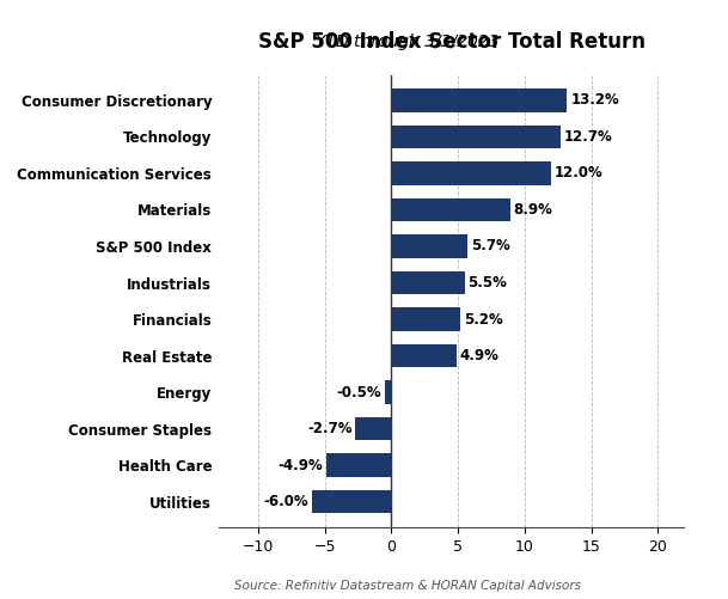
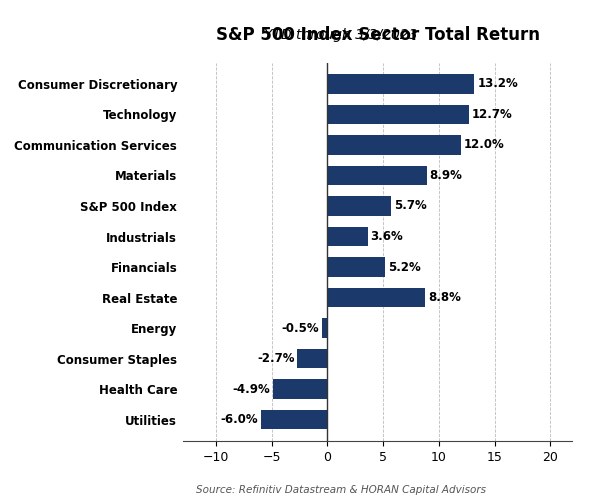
Industrials: 5.5% -> 3.6%
Real Estate: 4.9% -> 8.8%
